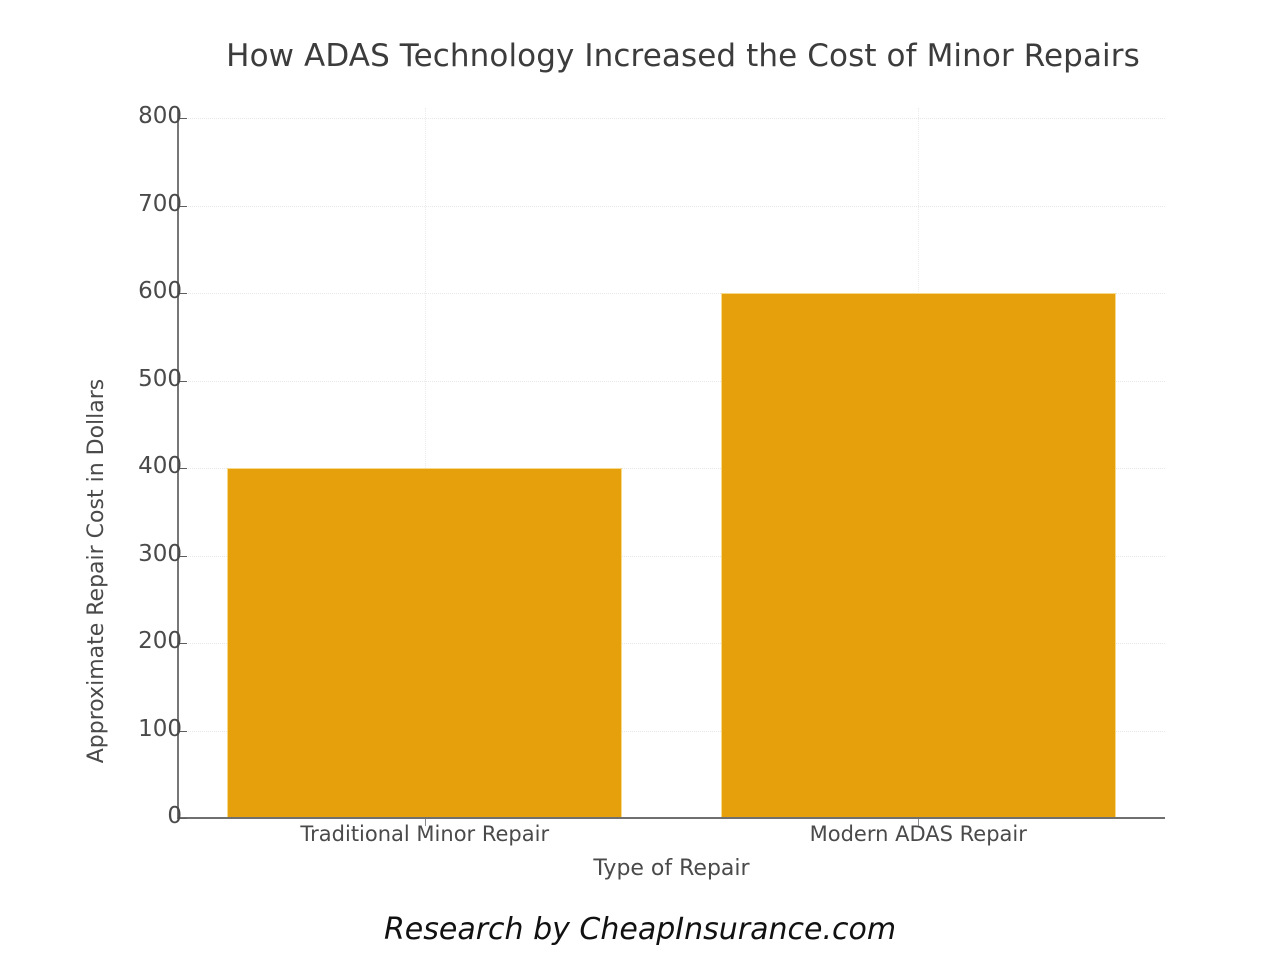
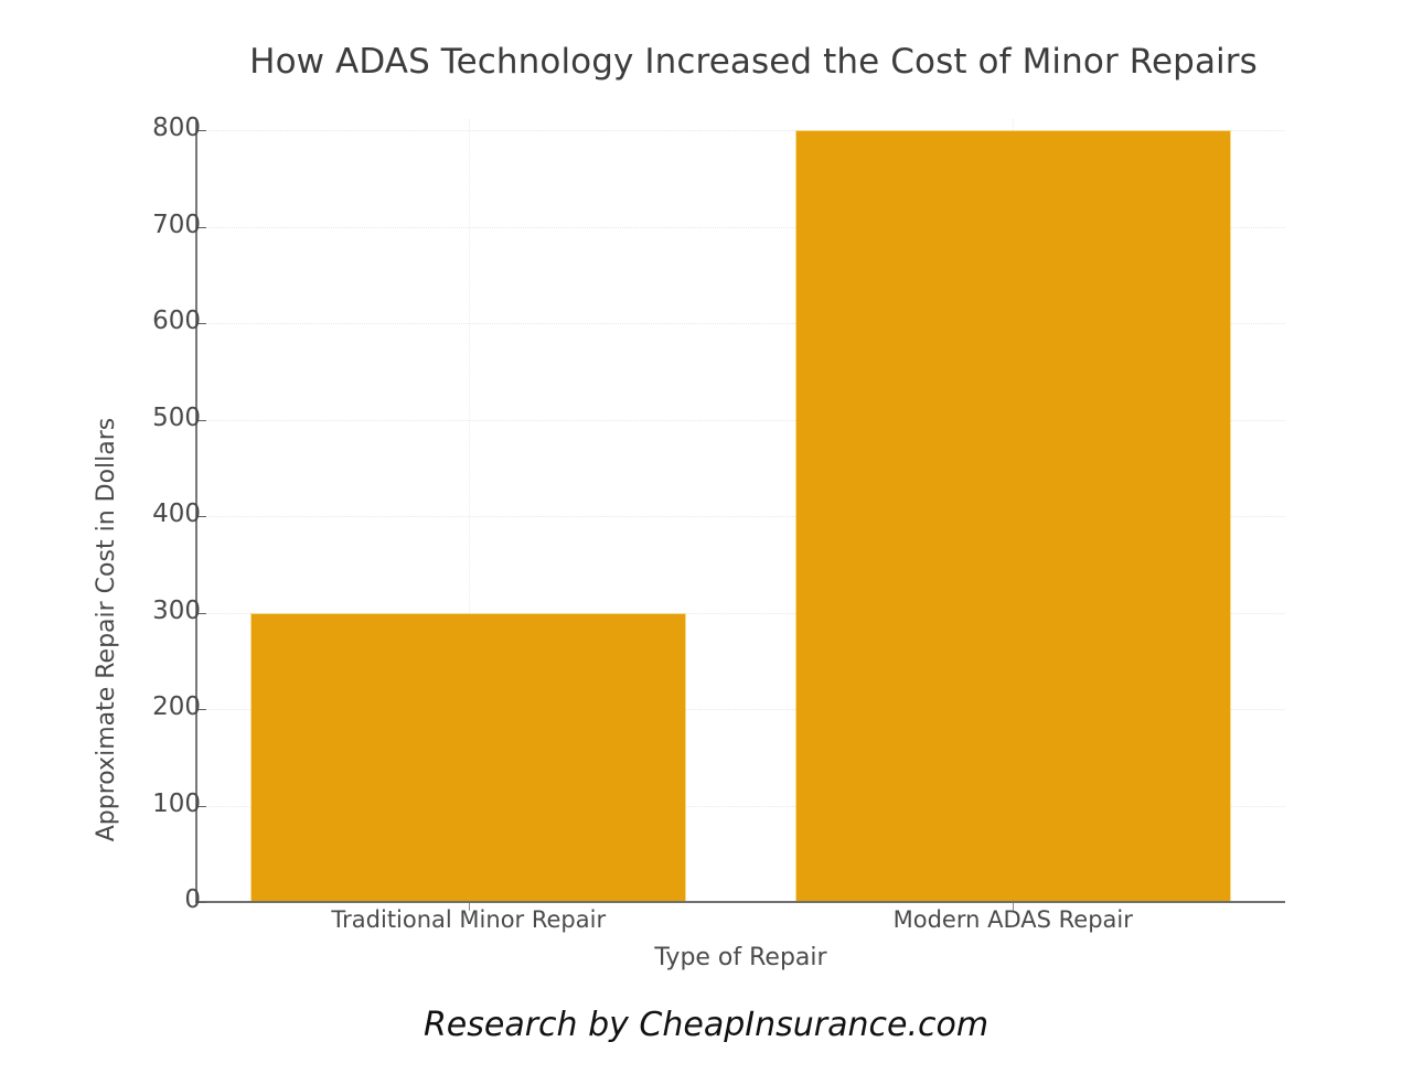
Traditional Minor Repair: 400 -> 300
Modern ADAS Repair: 600 -> 800
